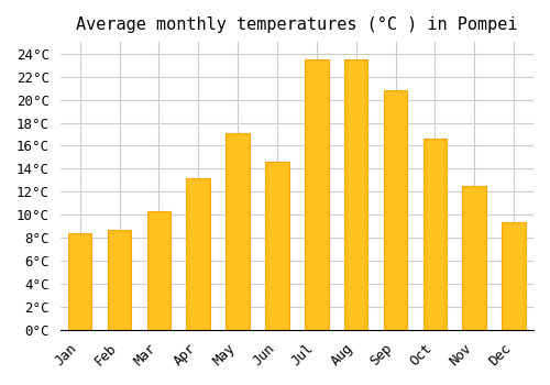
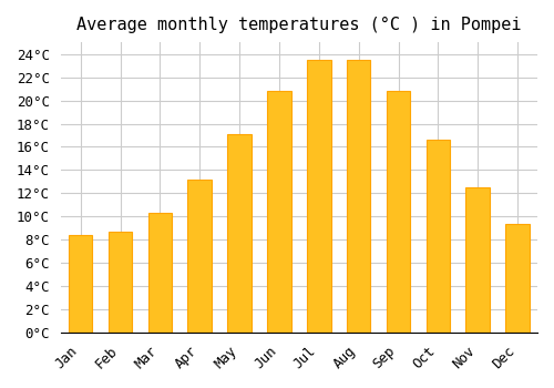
Jun: 14.6°C -> 20.8°C
